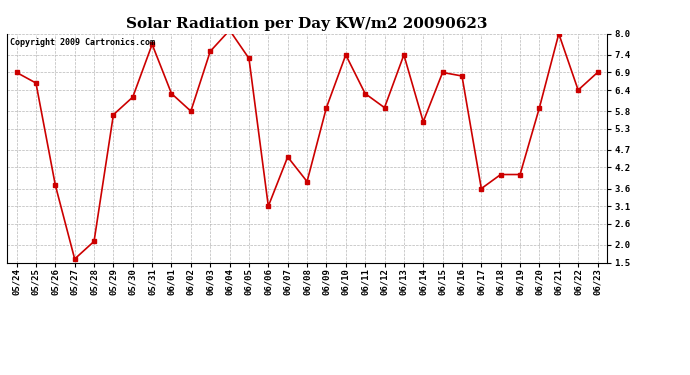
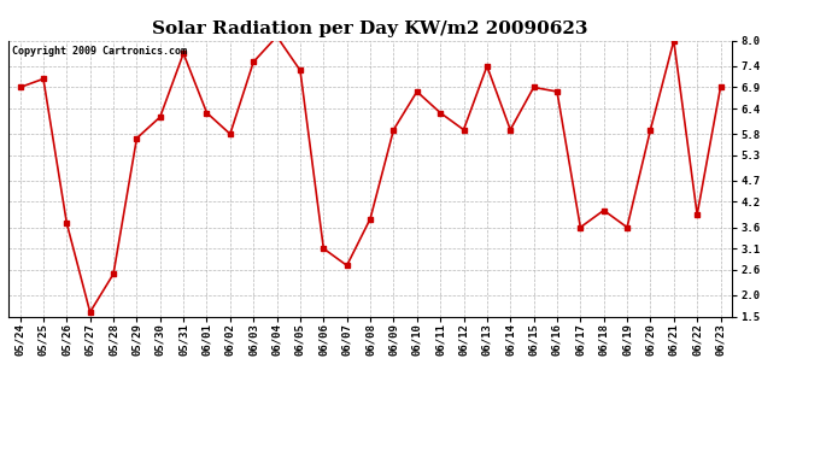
05/25: 6.6 -> 7.1
05/28: 2.1 -> 2.5
06/07: 4.5 -> 2.7
06/10: 7.4 -> 6.8
06/14: 5.5 -> 5.9
06/19: 4.0 -> 3.6
06/22: 6.4 -> 3.9
